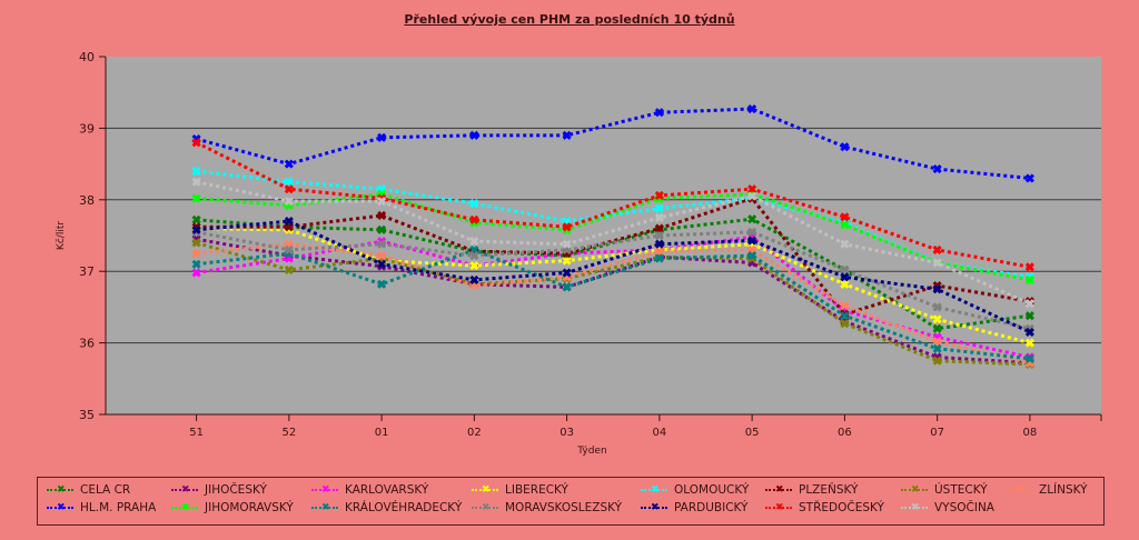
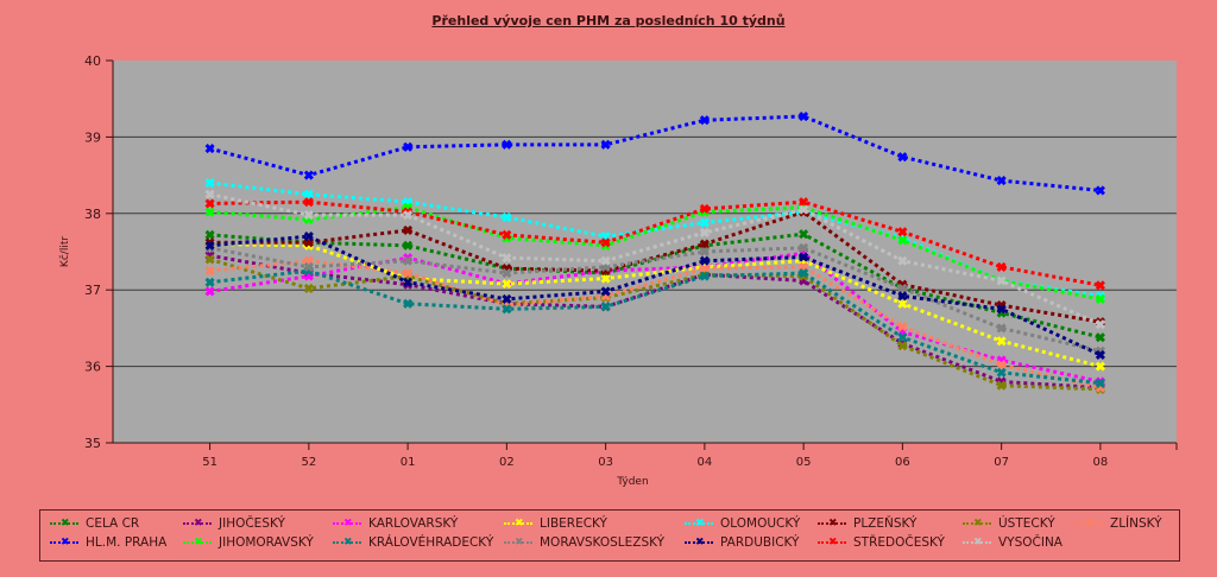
STŘEDOČESKÝ/51: 38.8 -> 38.1
KRÁLOVÉHRADECKÝ/02: 37.3 -> 36.8
PLZEŇSKÝ/06: 36.4 -> 37.1
CELA CR/07: 36.2 -> 36.7
